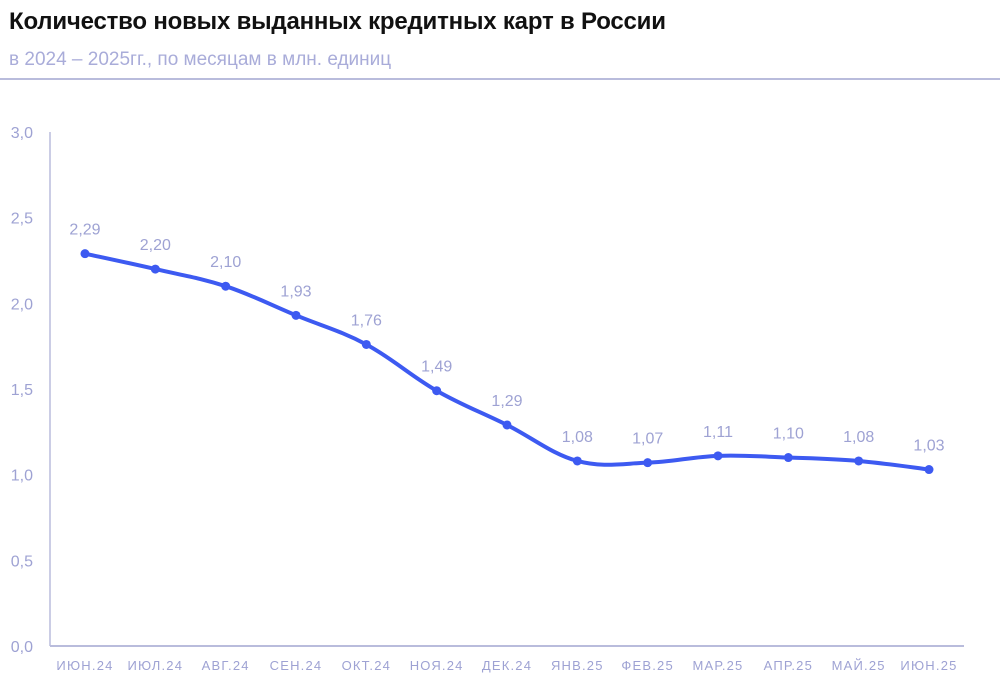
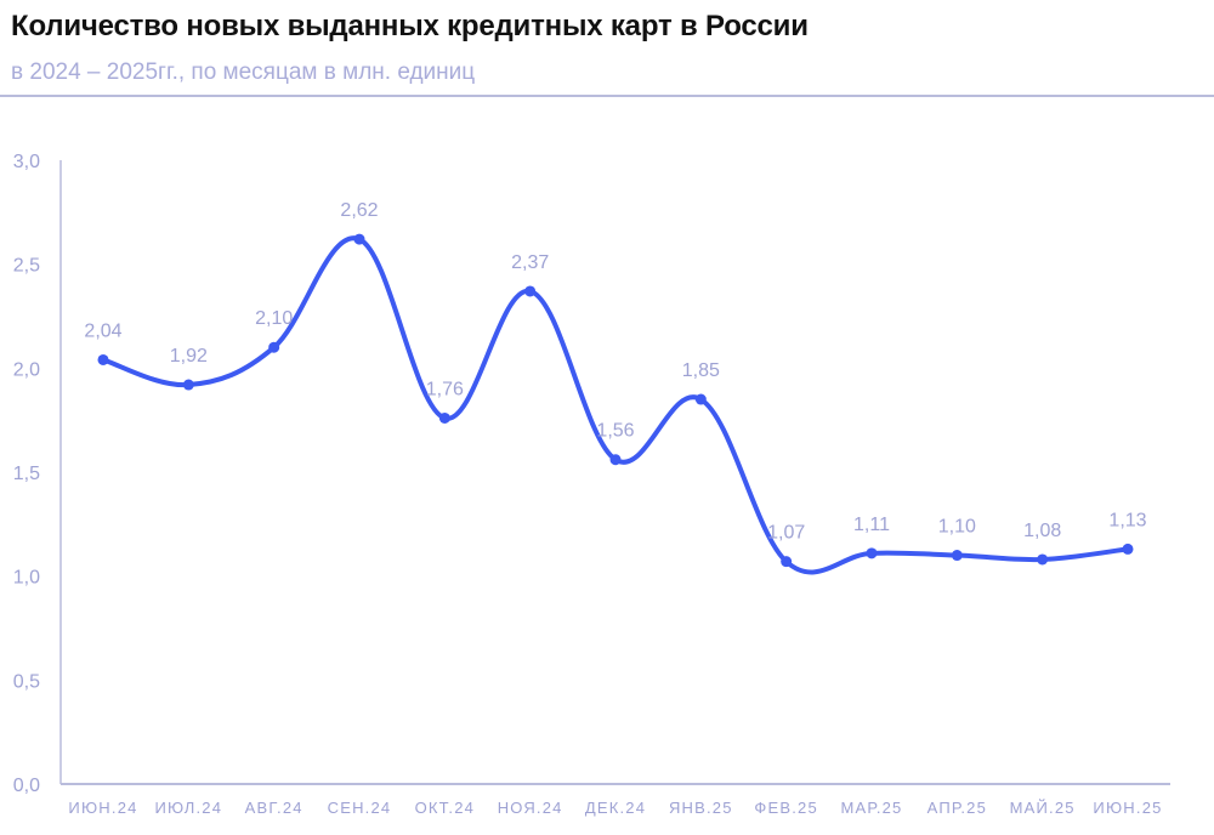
ИЮН.24: 2,29 -> 2,04
ИЮЛ.24: 2,20 -> 1,92
СЕН.24: 1,93 -> 2,62
НОЯ.24: 1,49 -> 2,37
ДЕК.24: 1,29 -> 1,56
ЯНВ.25: 1,08 -> 1,85
ИЮН.25: 1,03 -> 1,13
